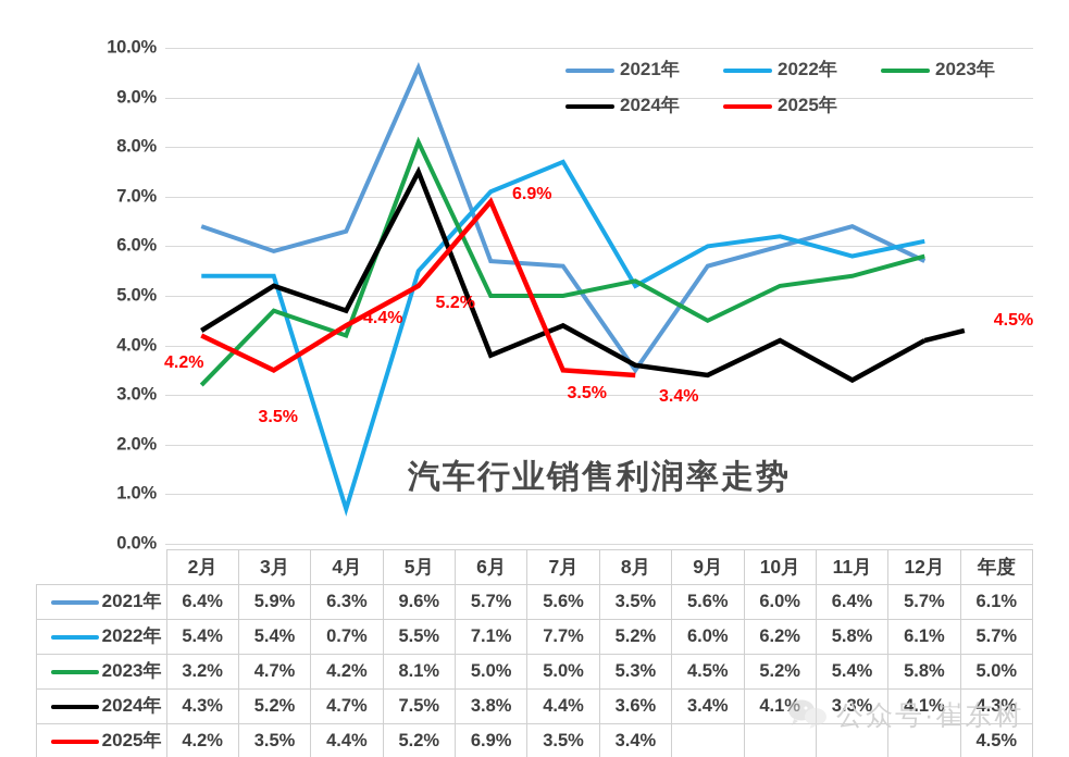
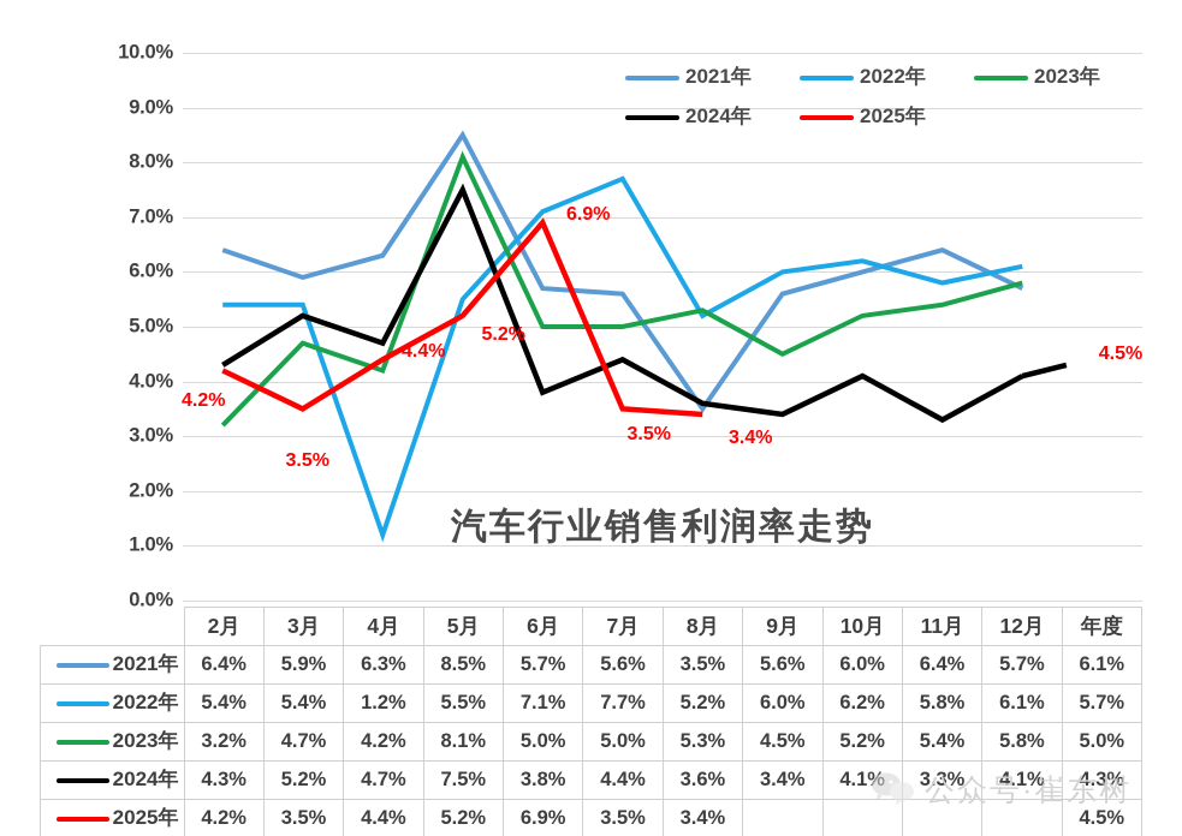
2022年/4月: 0.7% -> 1.2%
2021年/5月: 9.6% -> 8.5%
